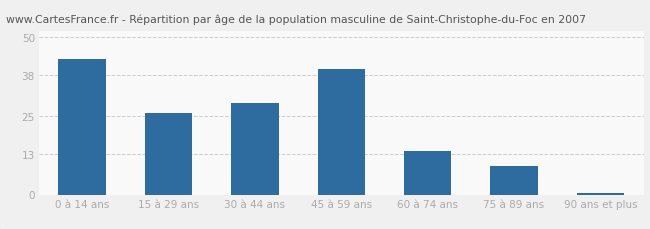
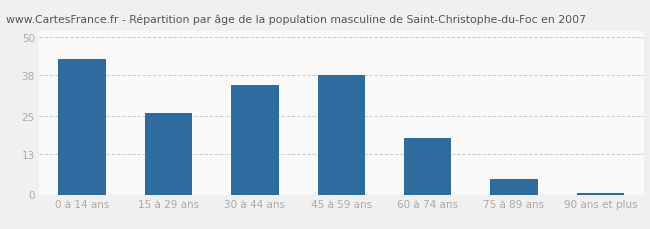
30 à 44 ans: 29.0 -> 35.0
45 à 59 ans: 40.0 -> 38.0
60 à 74 ans: 14.0 -> 18.0
75 à 89 ans: 9.0 -> 5.0
